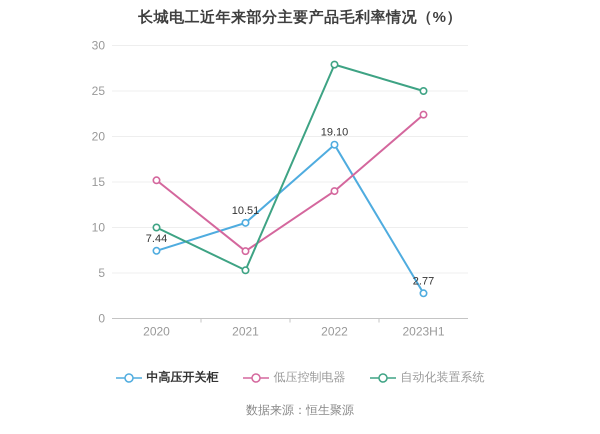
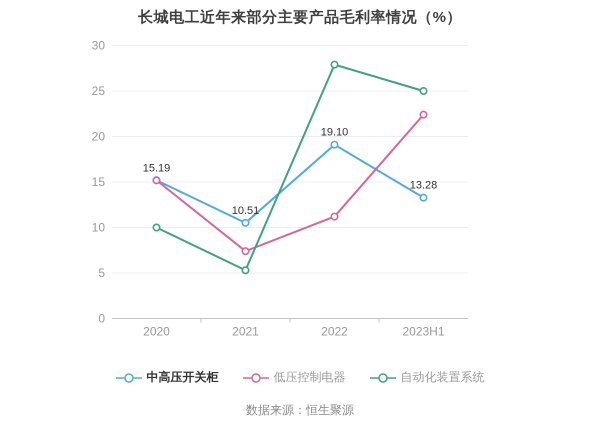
中高压开关柜/2020: 7.44 -> 15.19
低压控制电器/2022: 14 -> 11
中高压开关柜/2023H1: 2.77 -> 13.28
